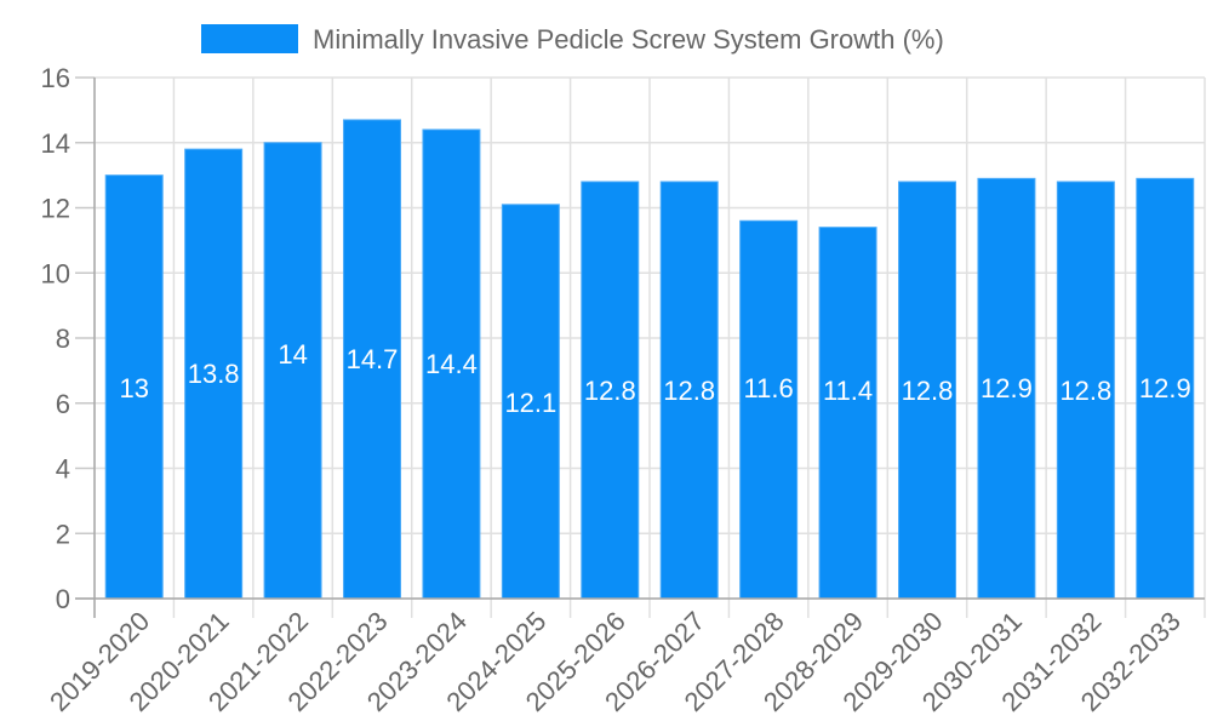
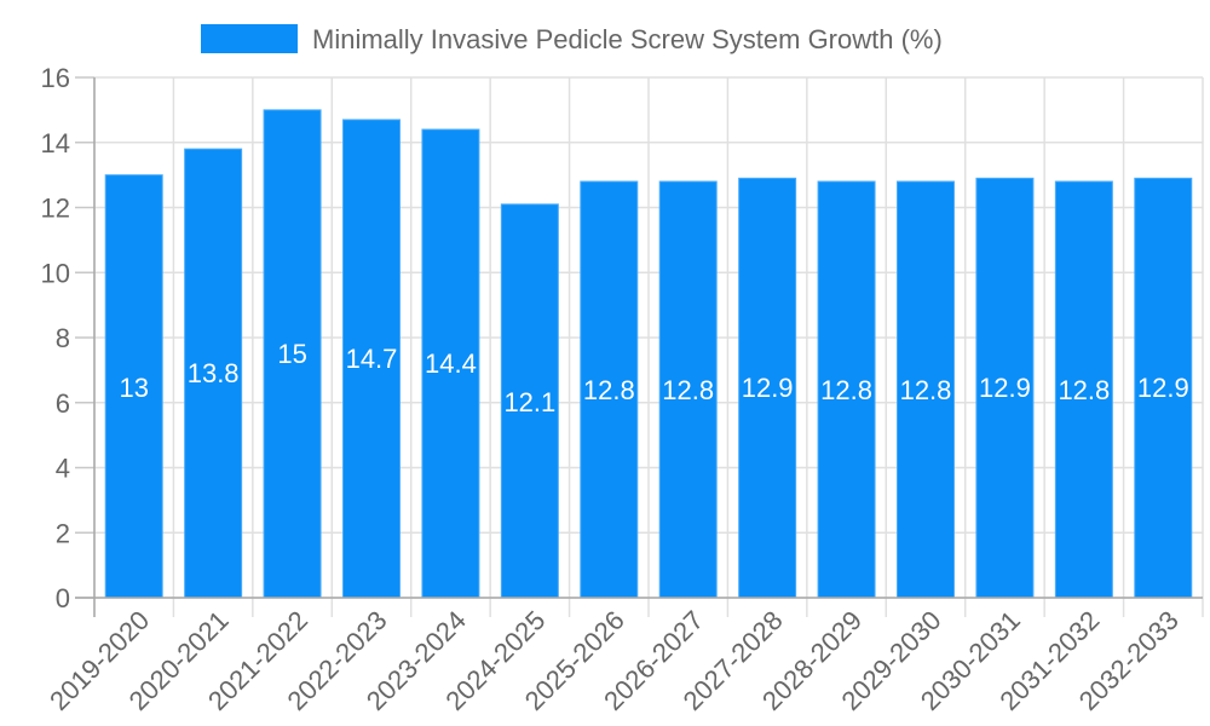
2021-2022: 14 -> 15
2027-2028: 11.6 -> 12.9
2028-2029: 11.4 -> 12.8
